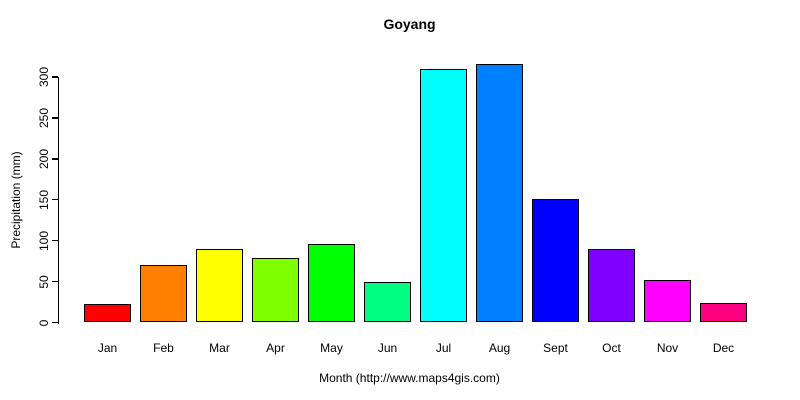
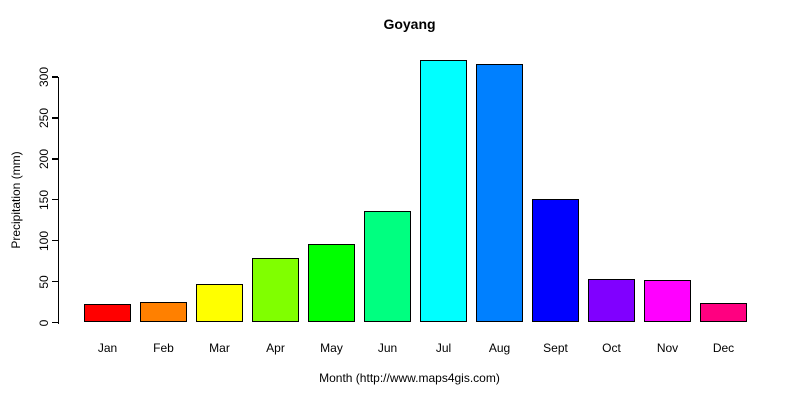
Feb: 70 -> 20
Mar: 90 -> 50
Jun: 50 -> 140
Jul: 310 -> 320
Oct: 90 -> 50
